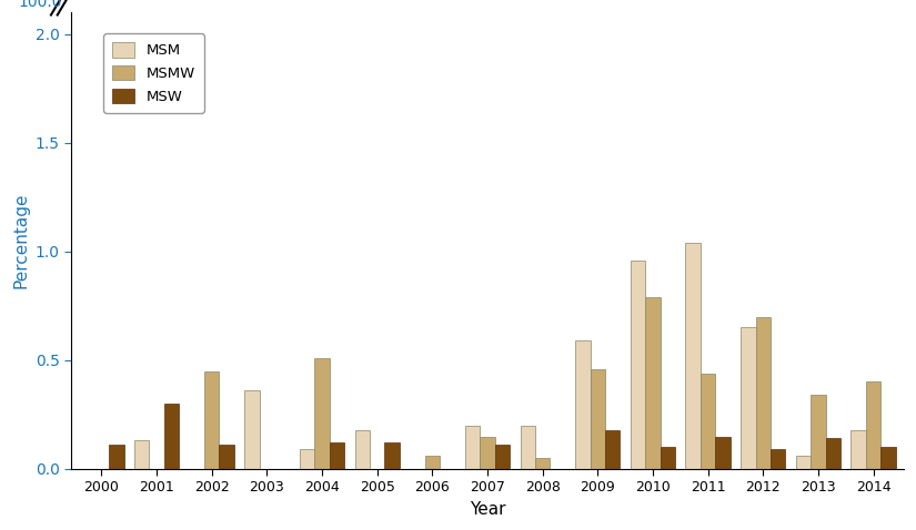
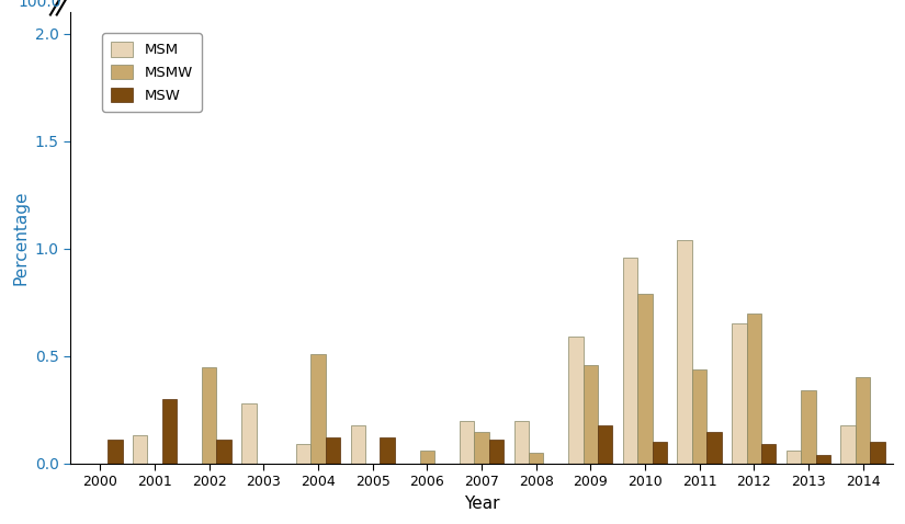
MSM/2003: 0.36 -> 0.28
MSW/2013: 0.14 -> 0.04
